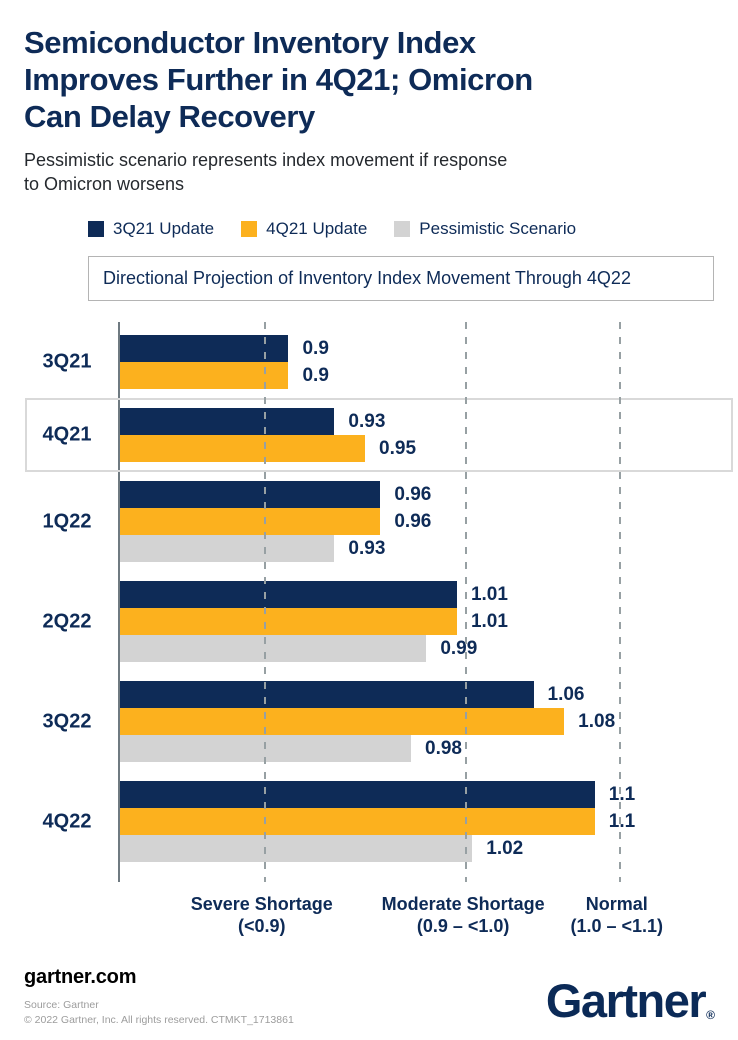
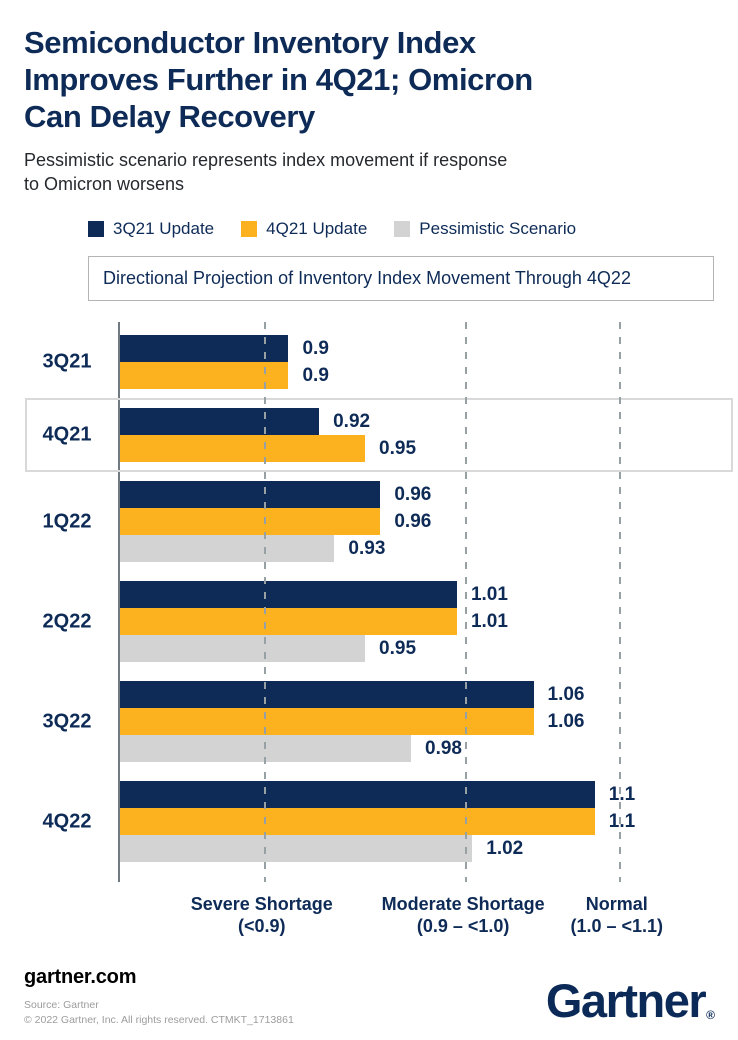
3Q21 Update/4Q21: 0.93 -> 0.92
Pessimistic Scenario/2Q22: 0.99 -> 0.95
4Q21 Update/3Q22: 1.08 -> 1.06
